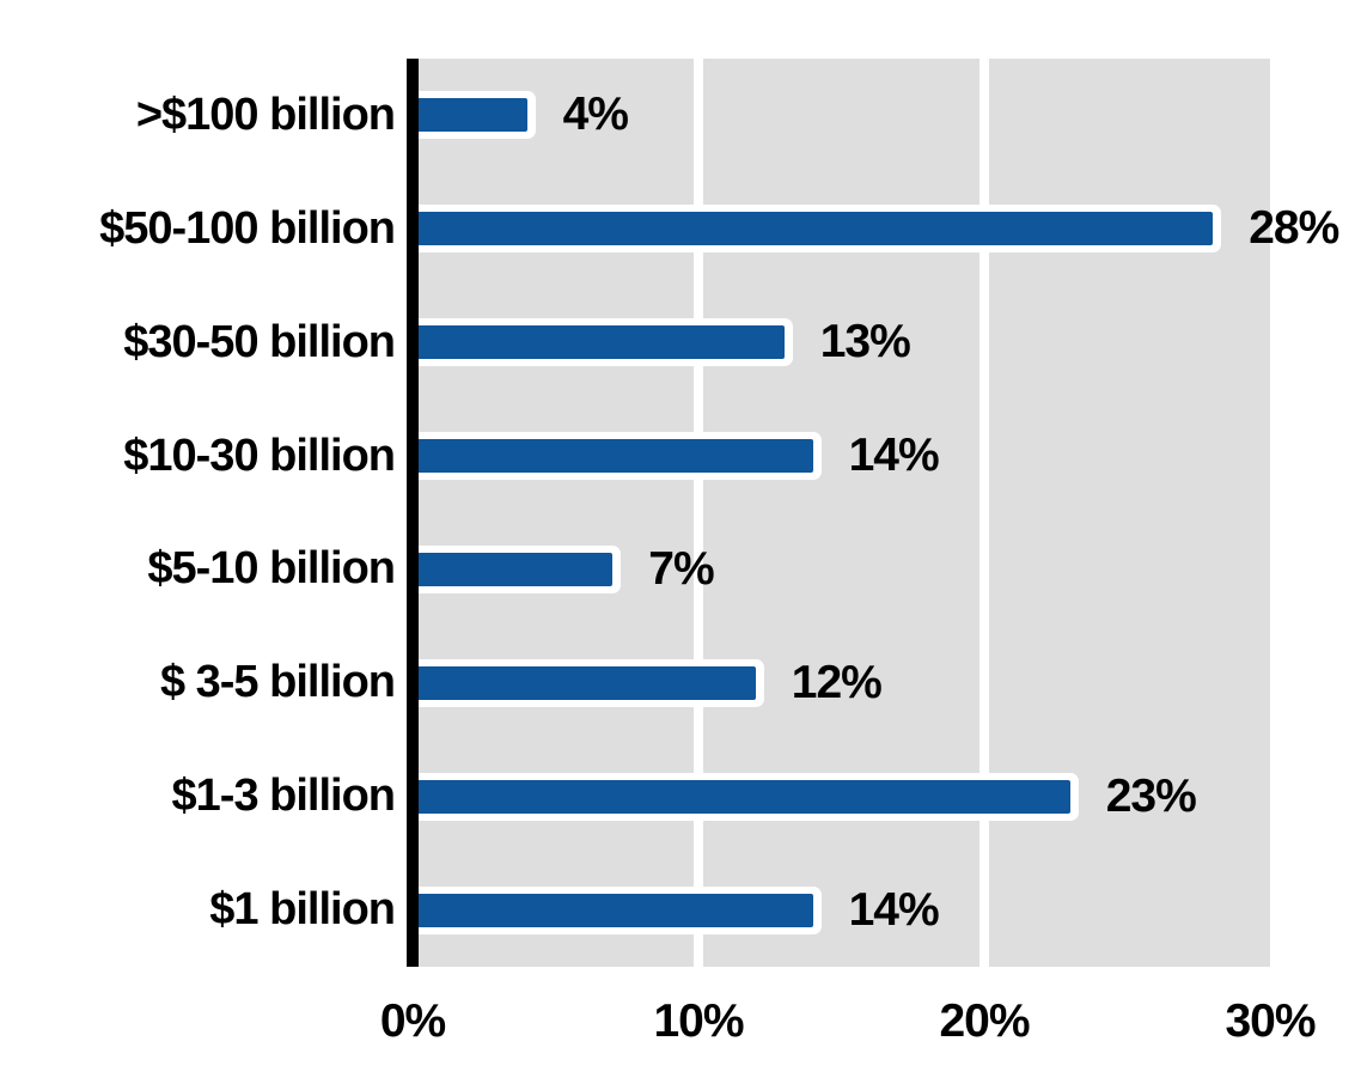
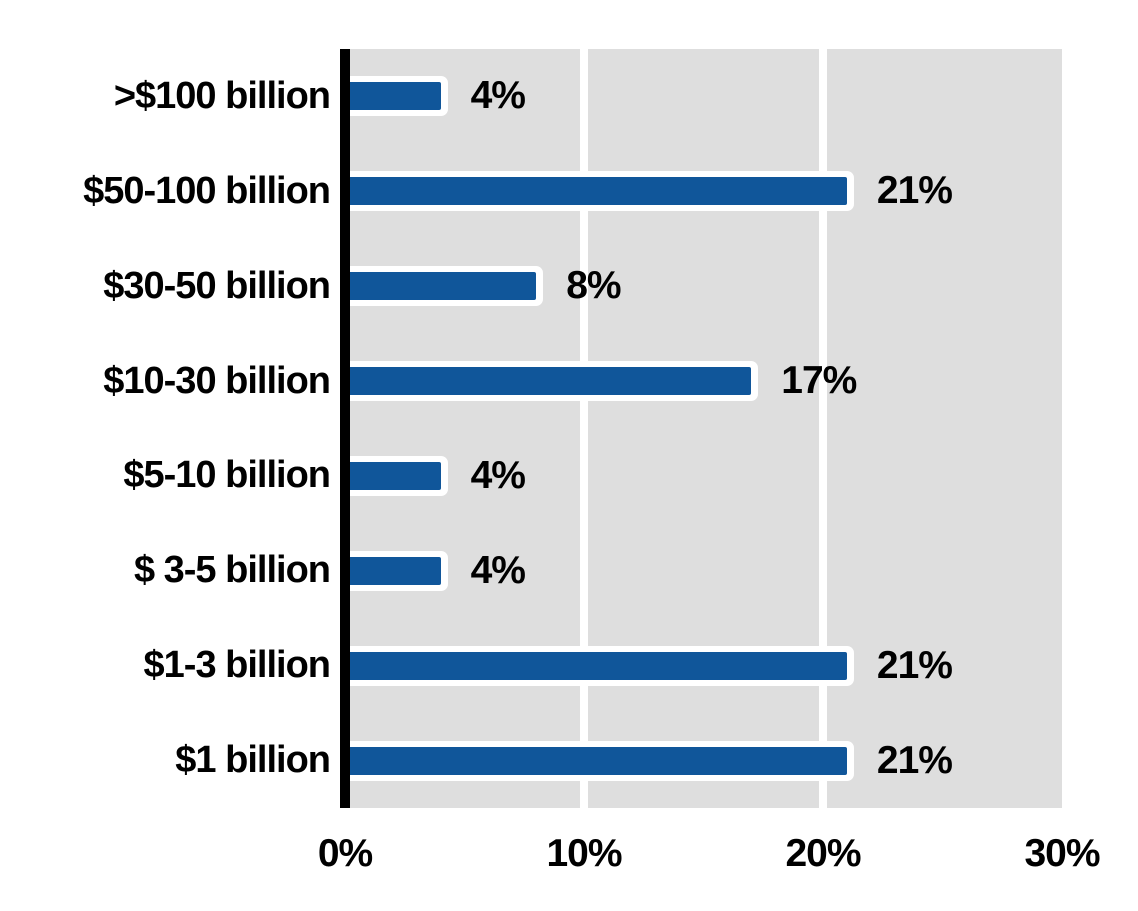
$50-100 billion: 28% -> 21%
$30-50 billion: 13% -> 8%
$10-30 billion: 14% -> 17%
$5-10 billion: 7% -> 4%
$ 3-5 billion: 12% -> 4%
$1-3 billion: 23% -> 21%
$1 billion: 14% -> 21%
